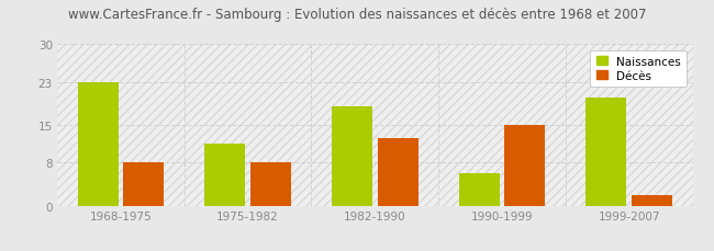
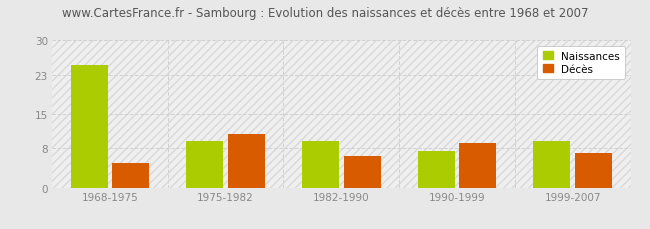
Naissances/1968-1975: 23.0 -> 25.0
Décès/1968-1975: 8.0 -> 5.0
Naissances/1975-1982: 11.5 -> 9.5
Décès/1975-1982: 8.0 -> 11.0
Naissances/1982-1990: 18.5 -> 9.5
Décès/1982-1990: 12.5 -> 6.5
Naissances/1990-1999: 6.0 -> 7.5
Décès/1990-1999: 15.0 -> 9.0
Naissances/1999-2007: 20.0 -> 9.5
Décès/1999-2007: 2.0 -> 7.0
